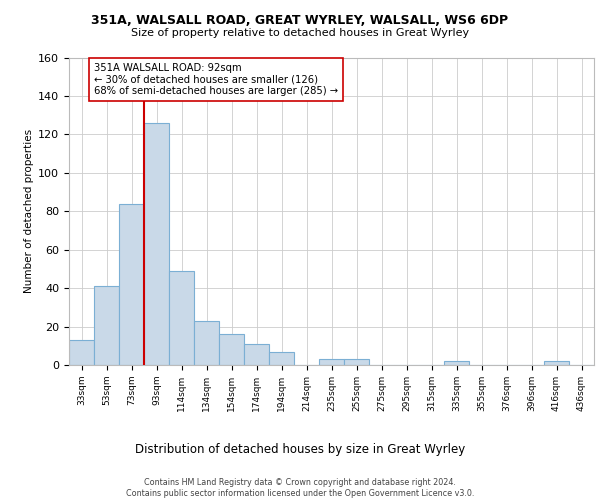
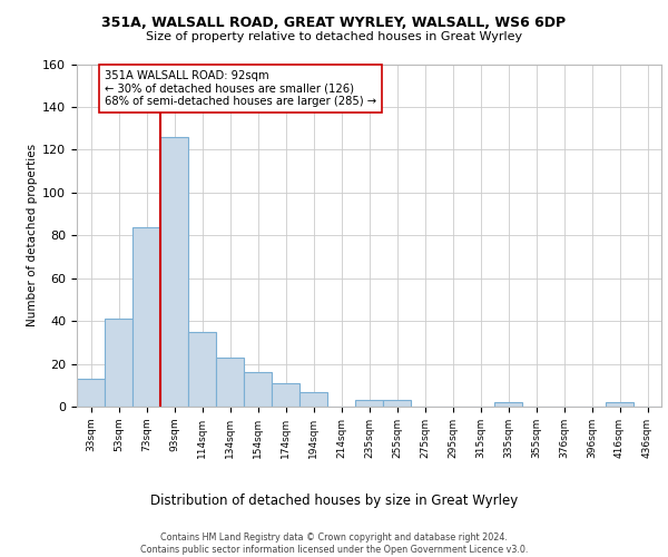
114sqm: 49 -> 35
